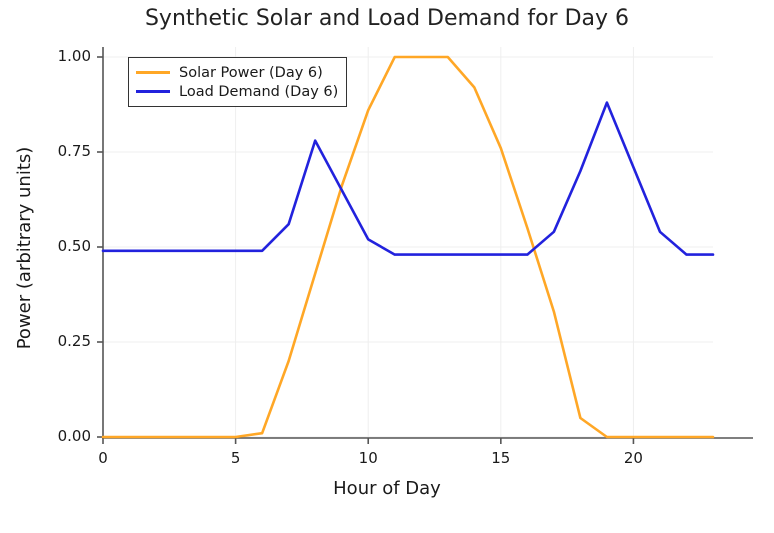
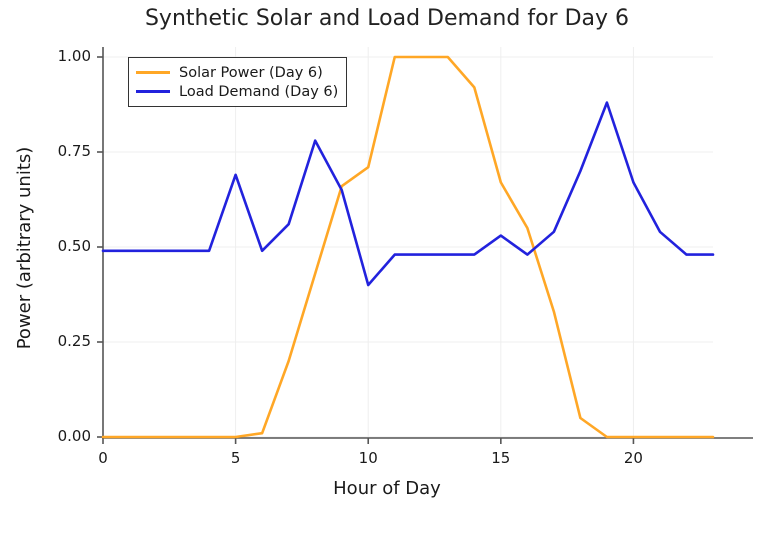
Load Demand (Day 6)/5: 0.49 -> 0.69
Solar Power (Day 6)/10: 0.86 -> 0.71
Load Demand (Day 6)/10: 0.52 -> 0.40
Solar Power (Day 6)/15: 0.76 -> 0.67
Load Demand (Day 6)/15: 0.48 -> 0.53
Load Demand (Day 6)/20: 0.71 -> 0.67
